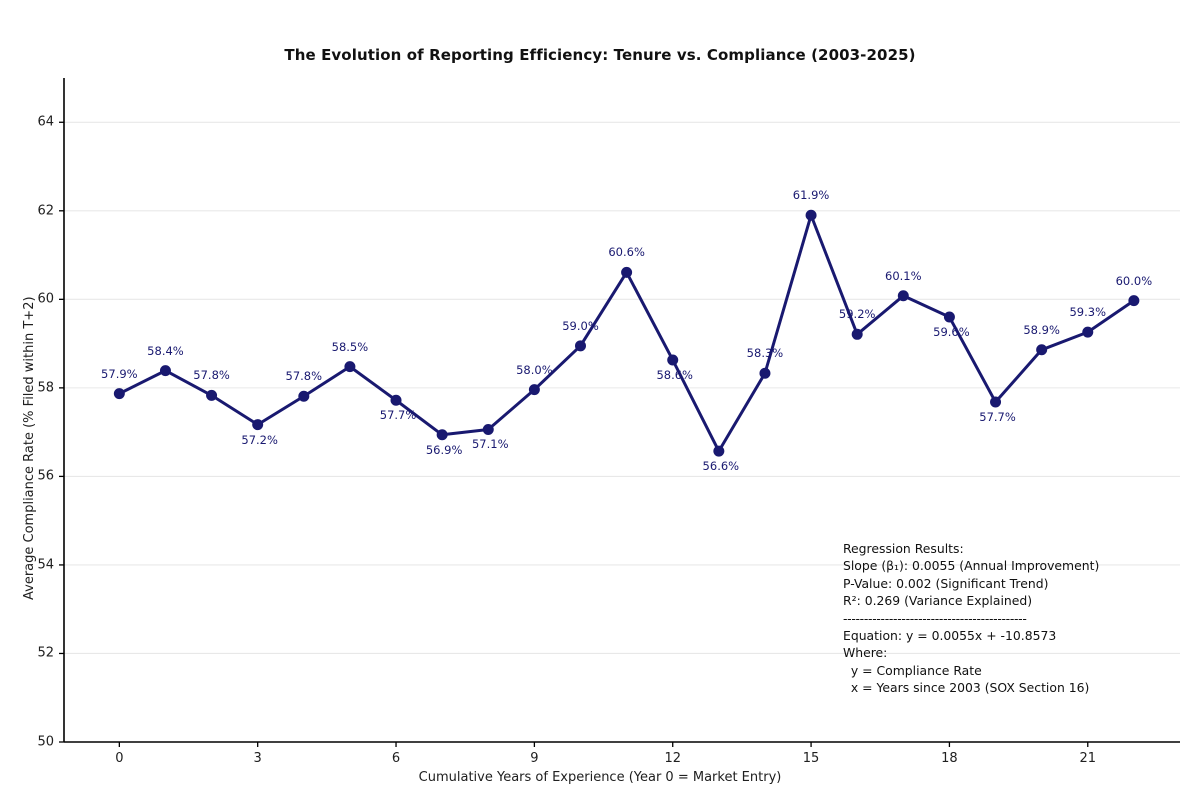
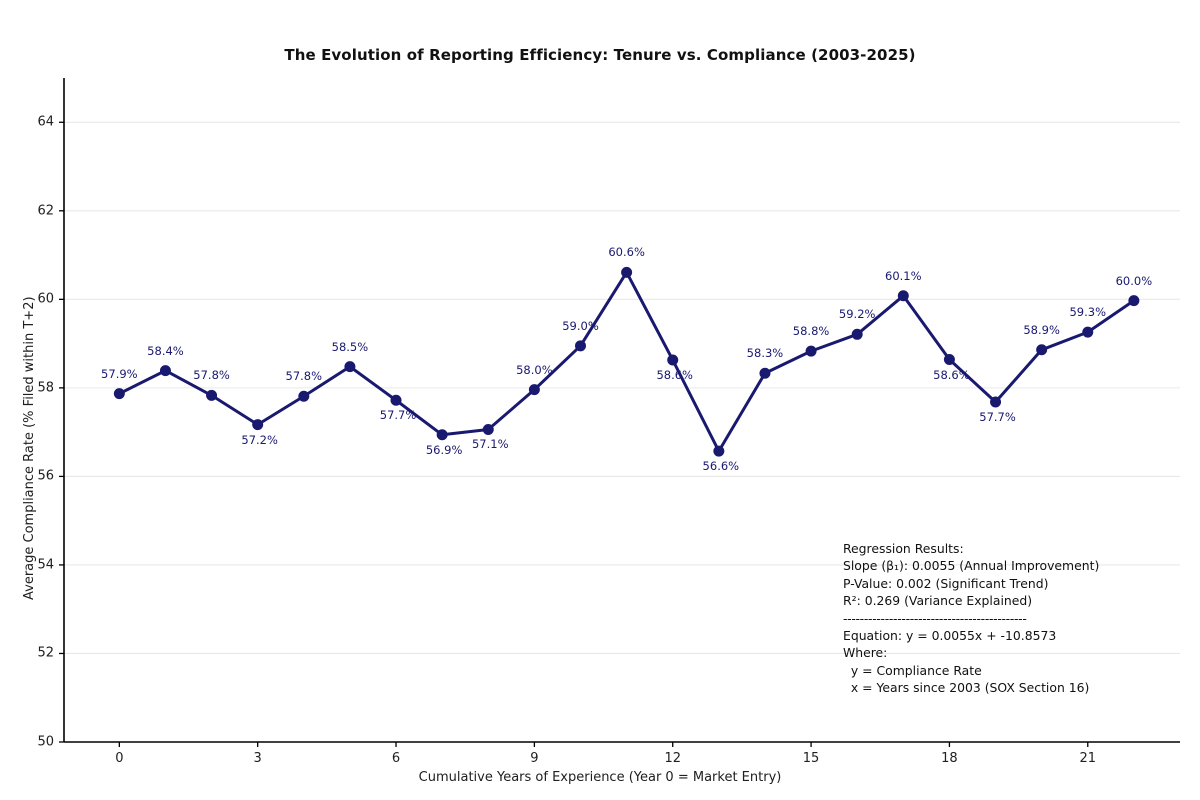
15: 61.9% -> 58.8%
18: 59.6% -> 58.6%
